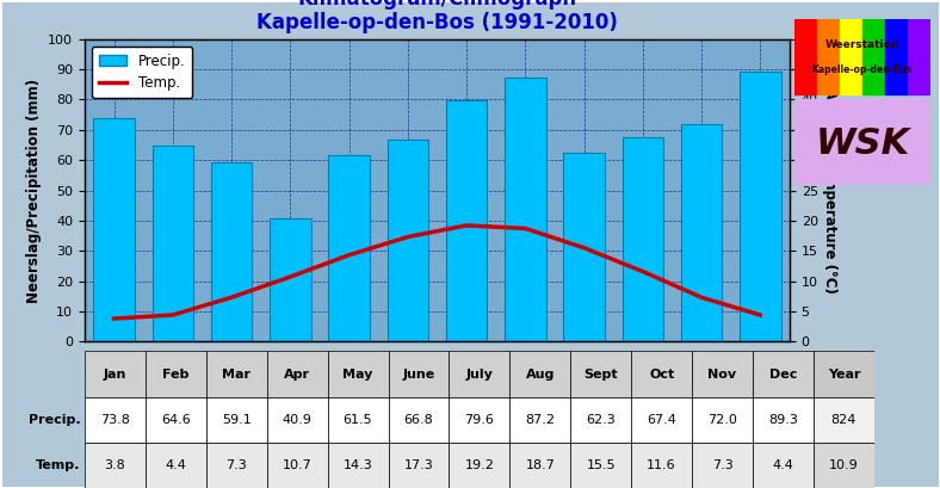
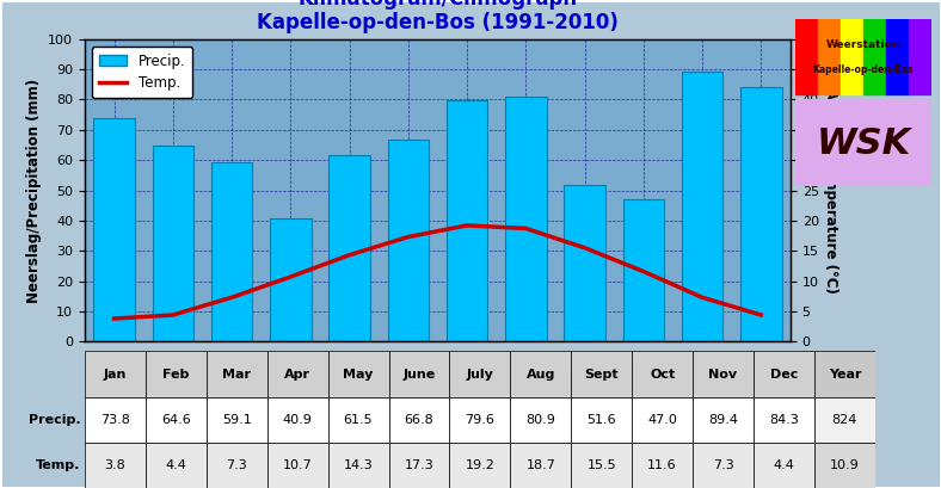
Precip./Aug: 87.2 -> 80.9
Precip./Sept: 62.3 -> 51.6
Precip./Oct: 67.4 -> 47.0
Precip./Nov: 72.0 -> 89.4
Precip./Dec: 89.3 -> 84.3
